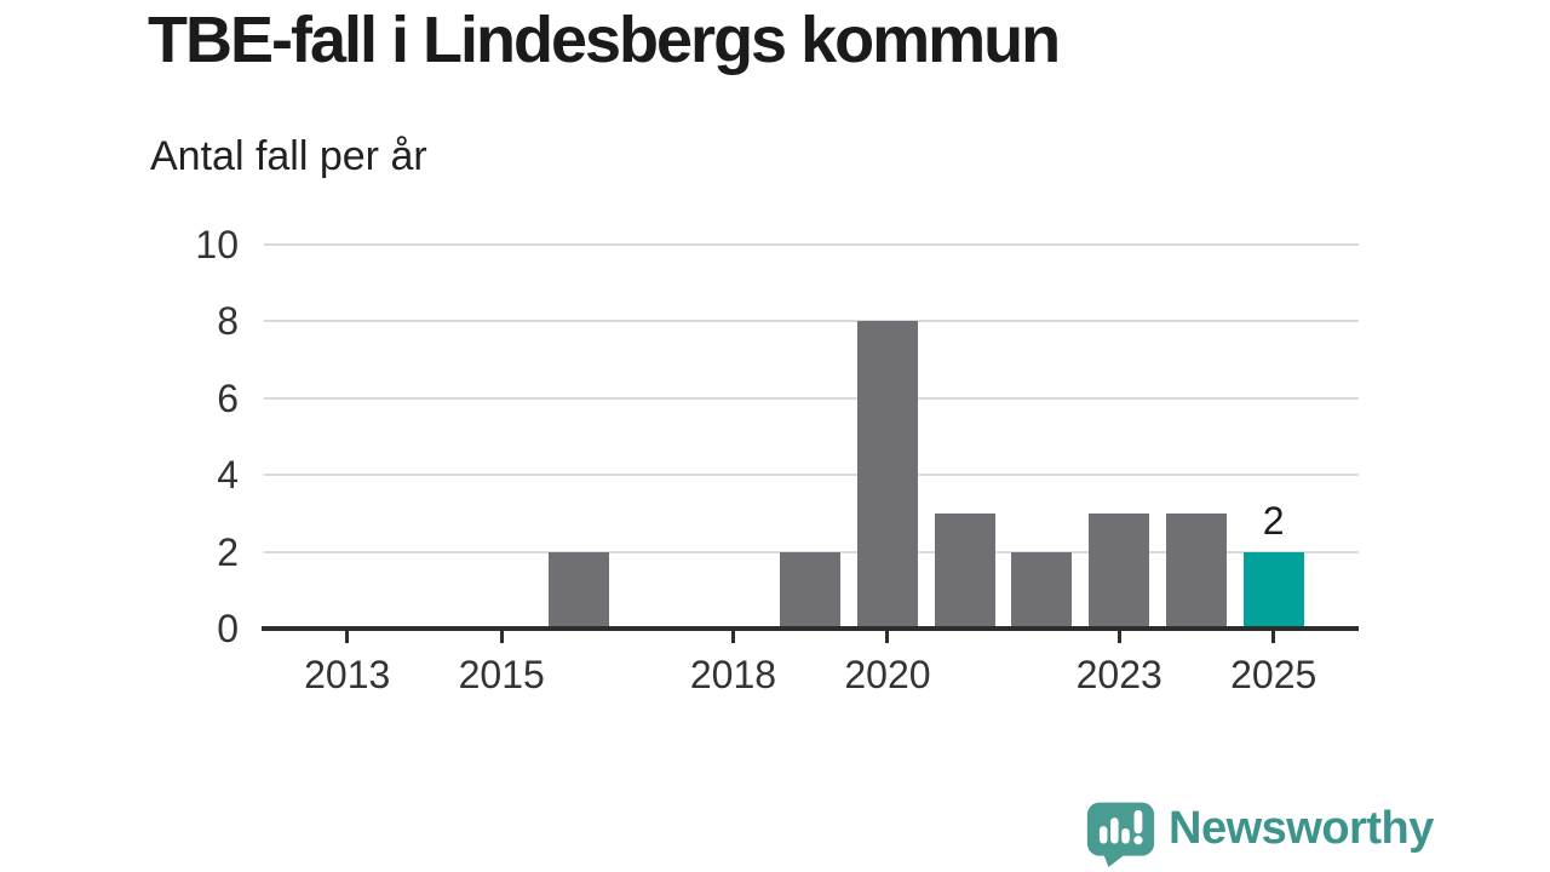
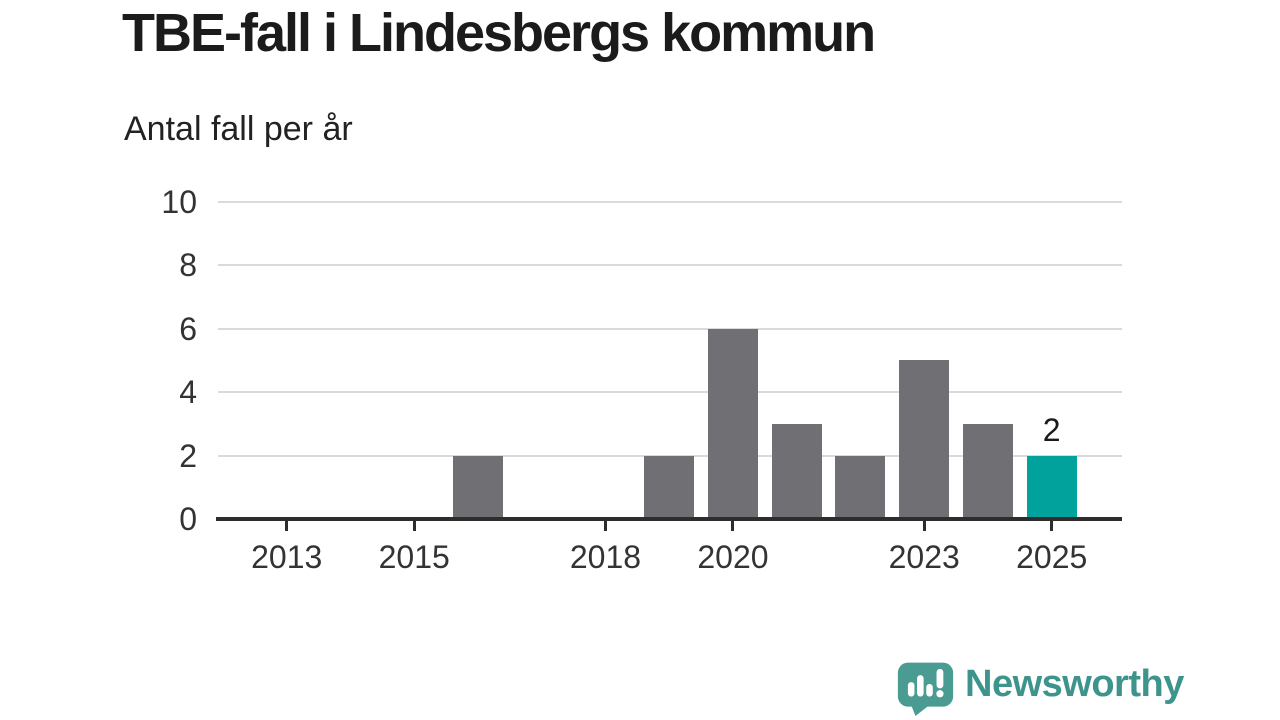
2020: 8 -> 6
2023: 3 -> 5
